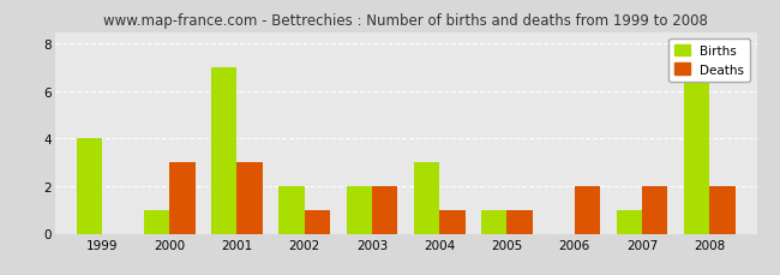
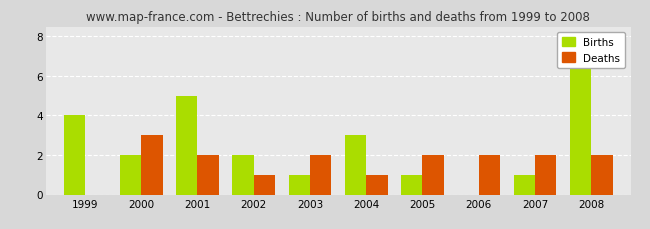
Births/2000: 1 -> 2
Births/2001: 7 -> 5
Deaths/2001: 3 -> 2
Births/2003: 2 -> 1
Deaths/2005: 1 -> 2
